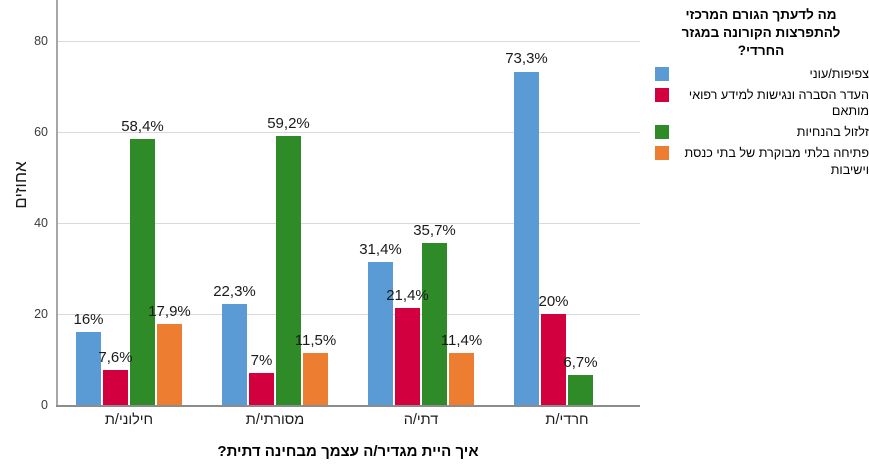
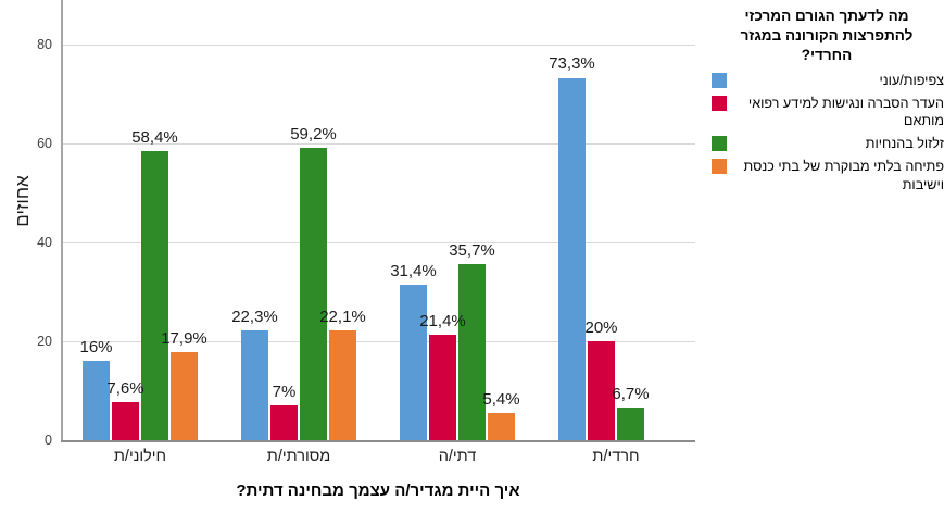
פתיחה בלתי מבוקרת של בתי כנסת וישיבות/מסורתי/ת: 11,5% -> 22,1%
פתיחה בלתי מבוקרת של בתי כנסת וישיבות/דתי/ה: 11,4% -> 5,4%
